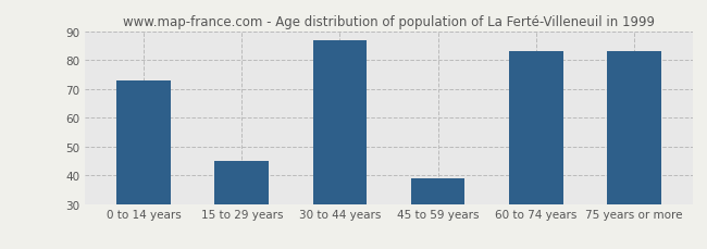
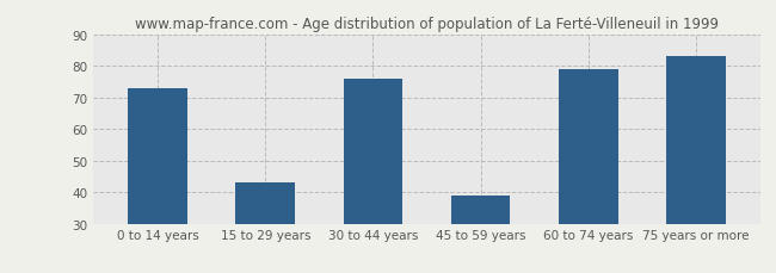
15 to 29 years: 45 -> 43
30 to 44 years: 87 -> 76
60 to 74 years: 83 -> 79
